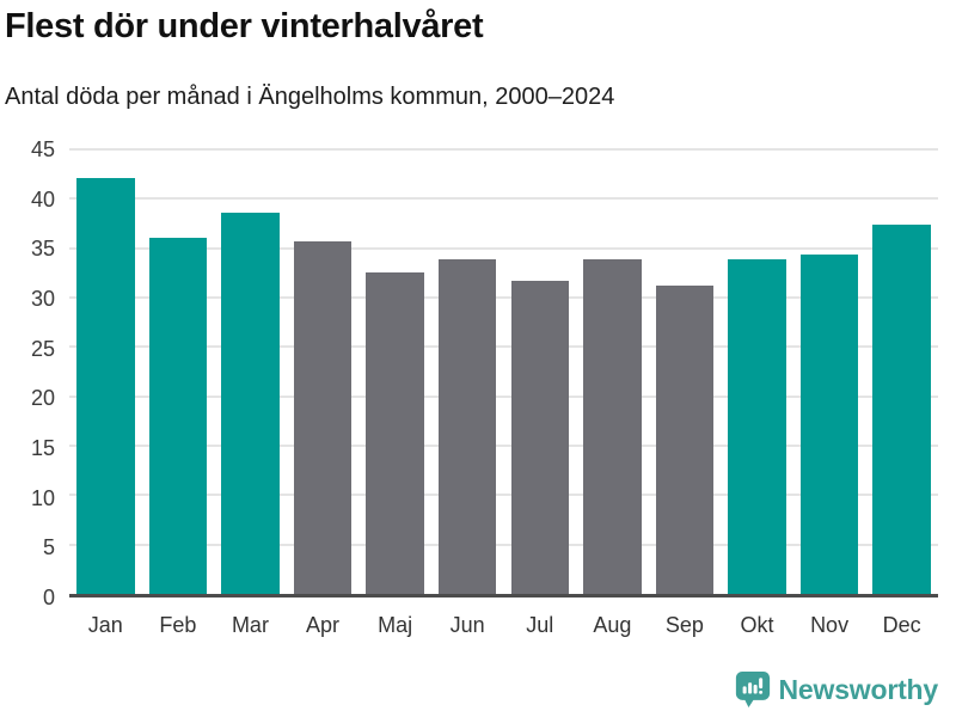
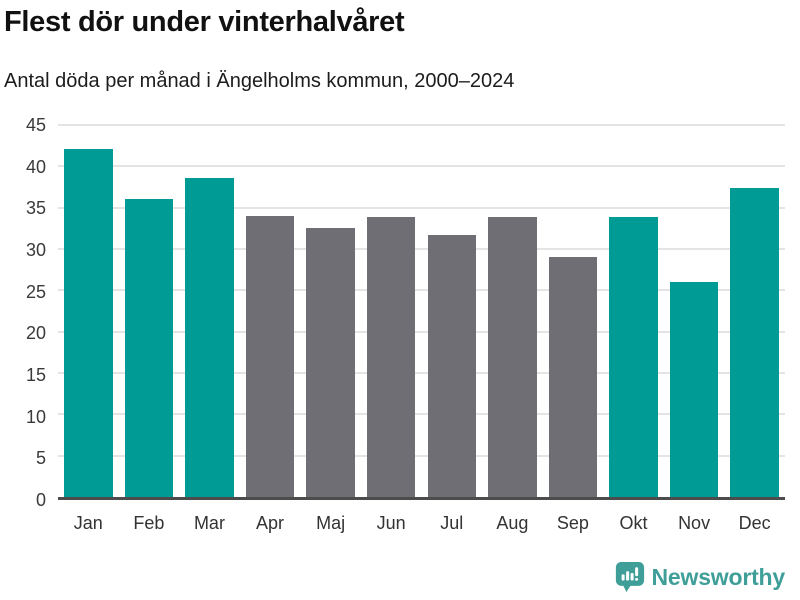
Apr: 36 -> 34
Sep: 31 -> 29
Nov: 34 -> 26
